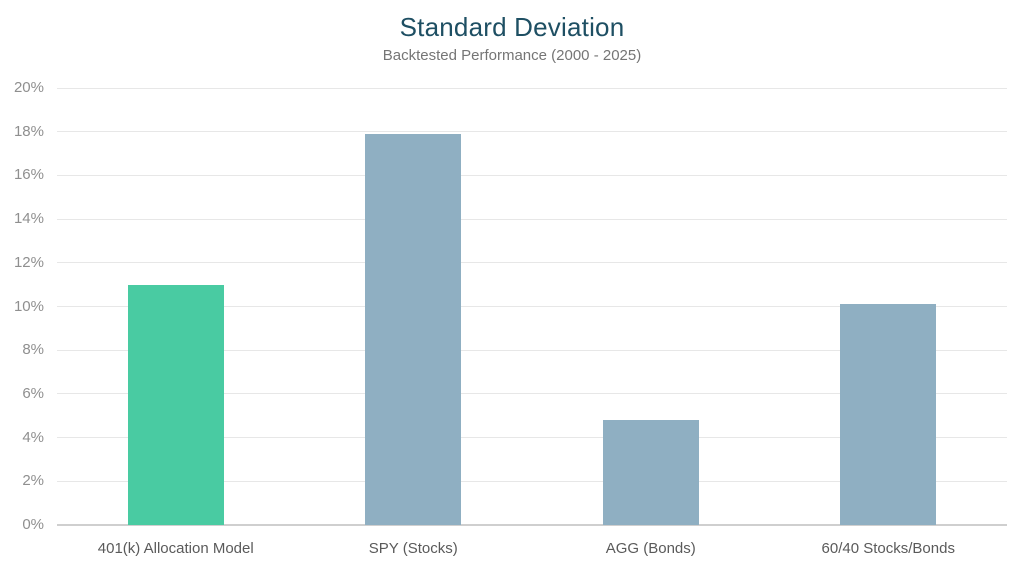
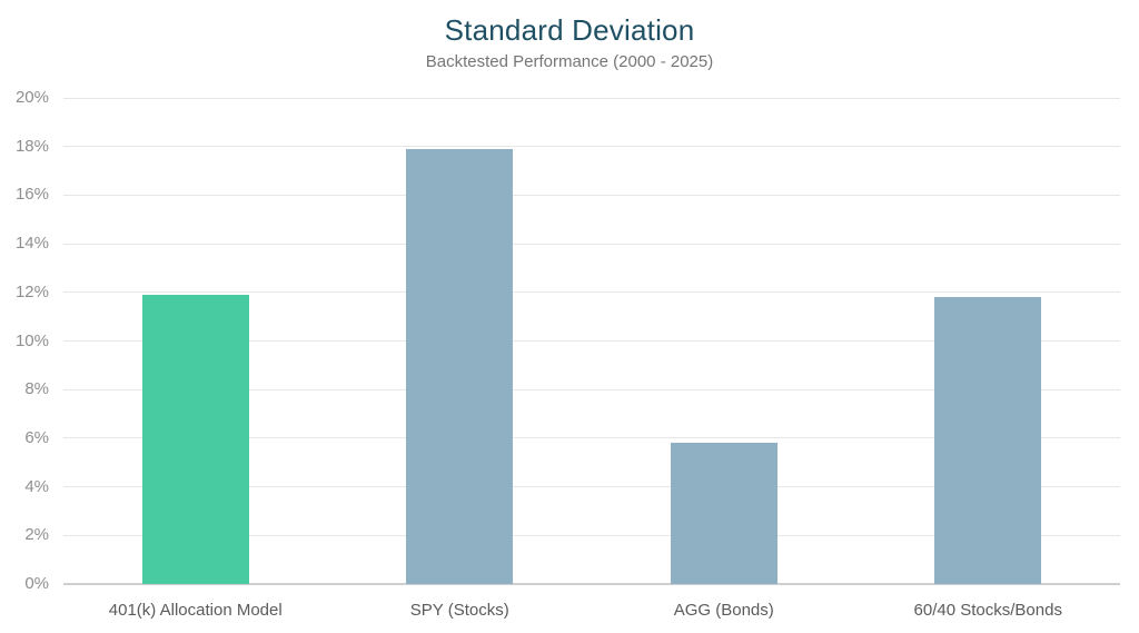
401(k) Allocation Model: 11.0% -> 11.9%
AGG (Bonds): 4.8% -> 5.8%
60/40 Stocks/Bonds: 10.1% -> 11.8%
